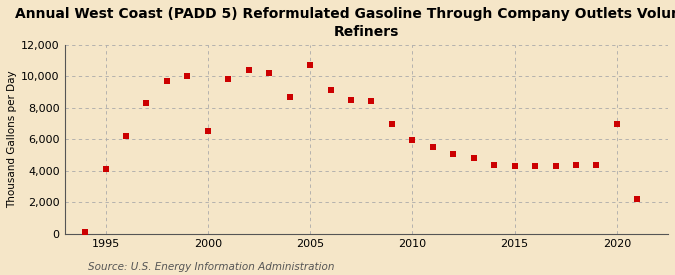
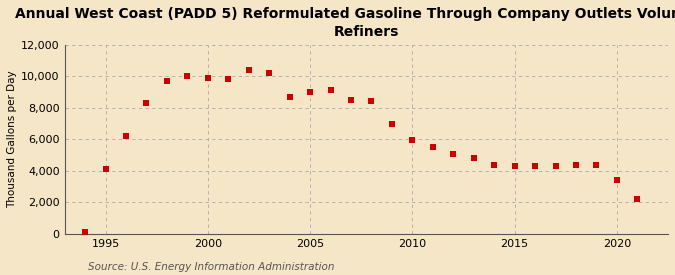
2000: 6,500 -> 9,900
2005: 10,700 -> 9,000
2020: 7,000 -> 3,400
